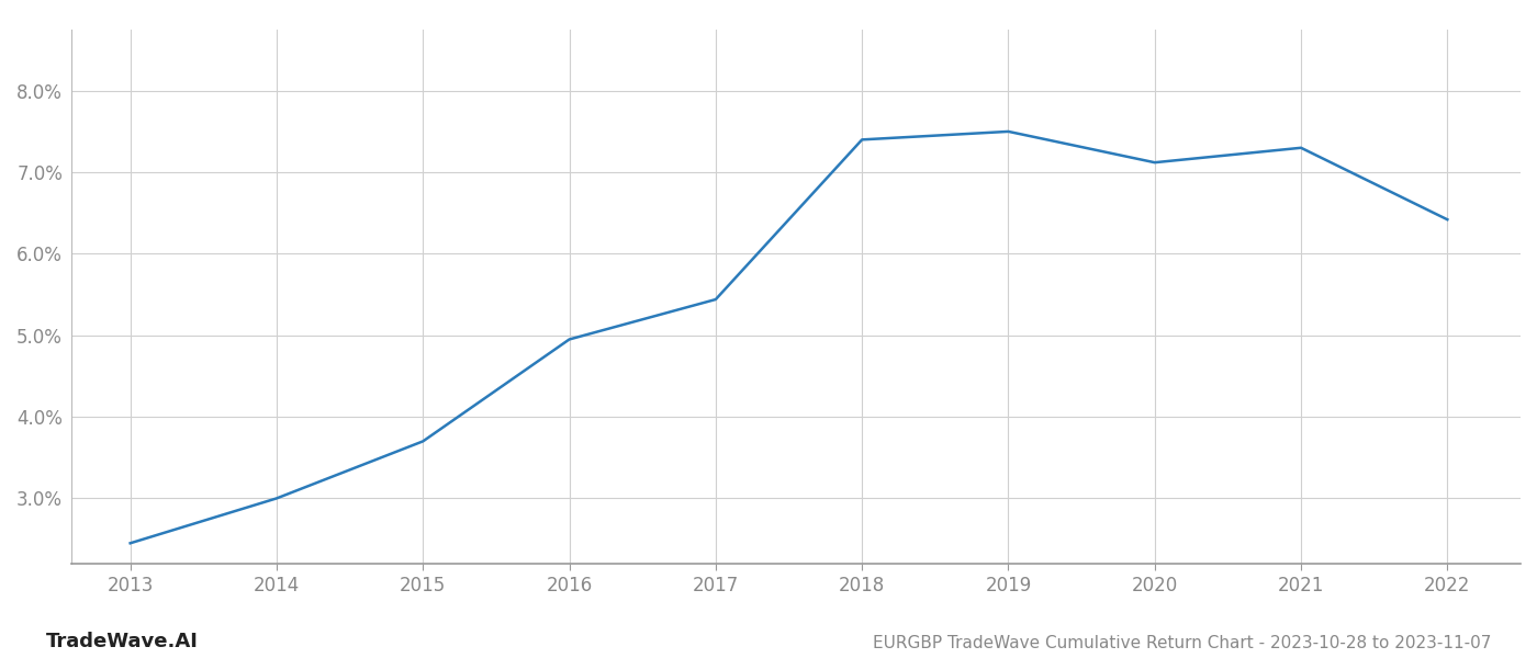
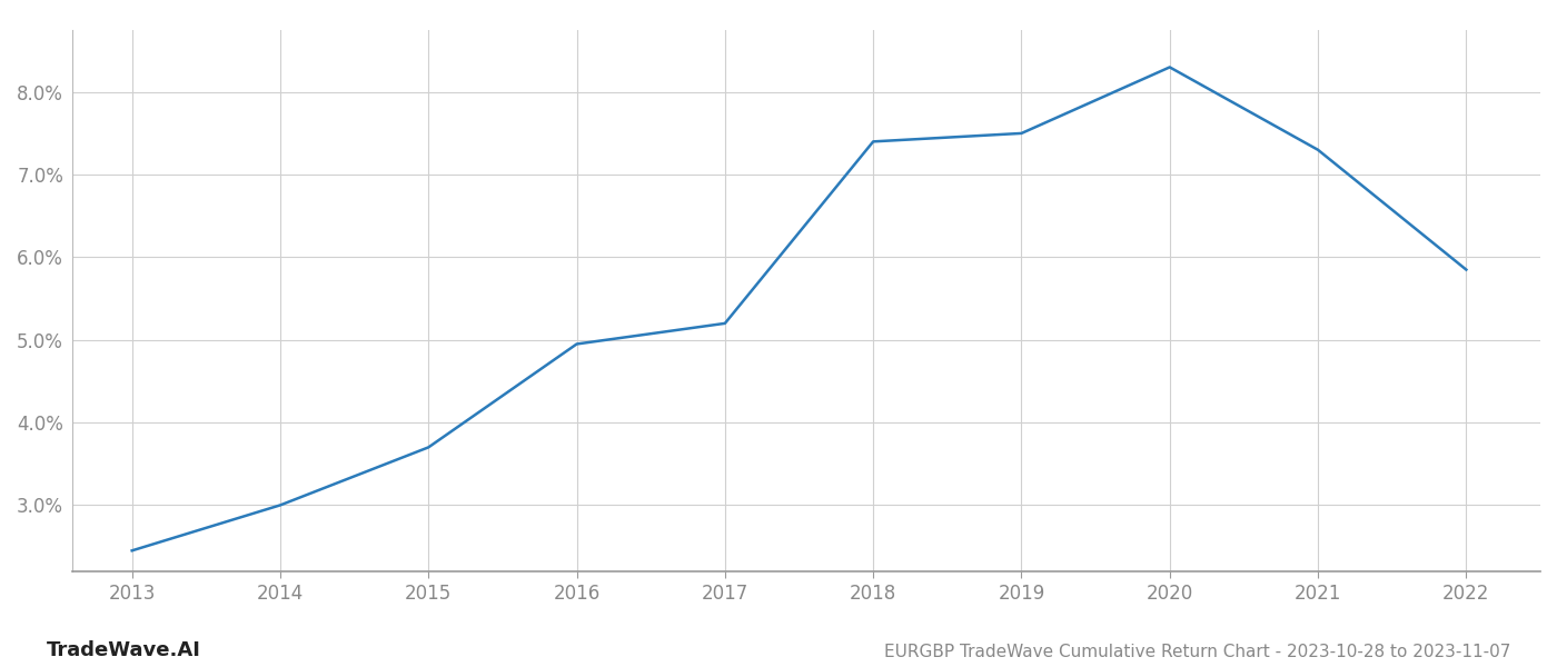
2017: 5.44% -> 5.20%
2020: 7.12% -> 8.30%
2022: 6.42% -> 5.85%
